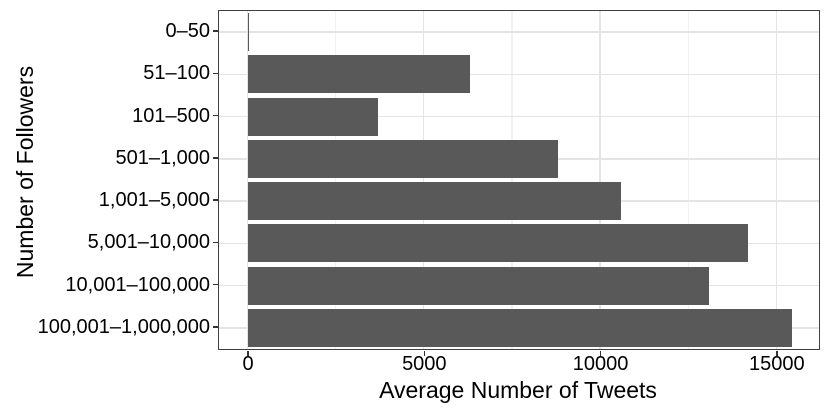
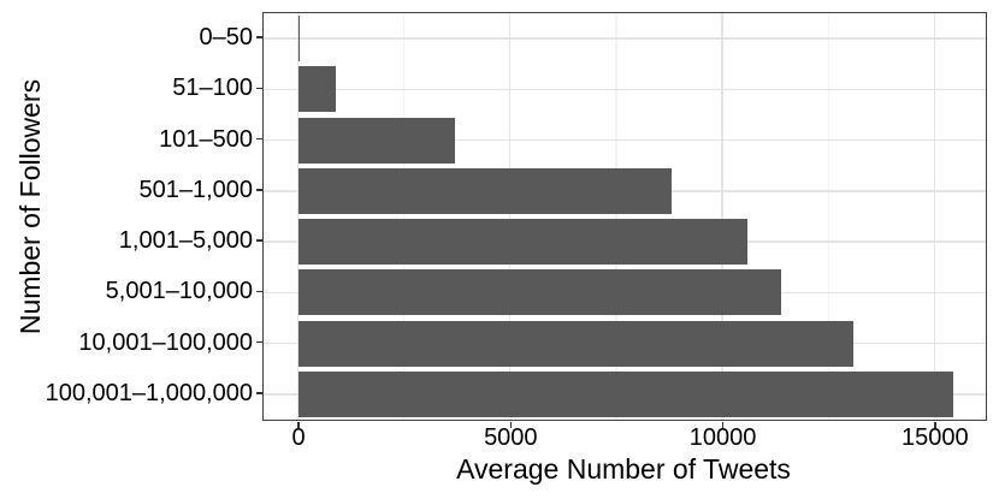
51–100: 6300 -> 900
5,001–10,000: 14200 -> 11400
